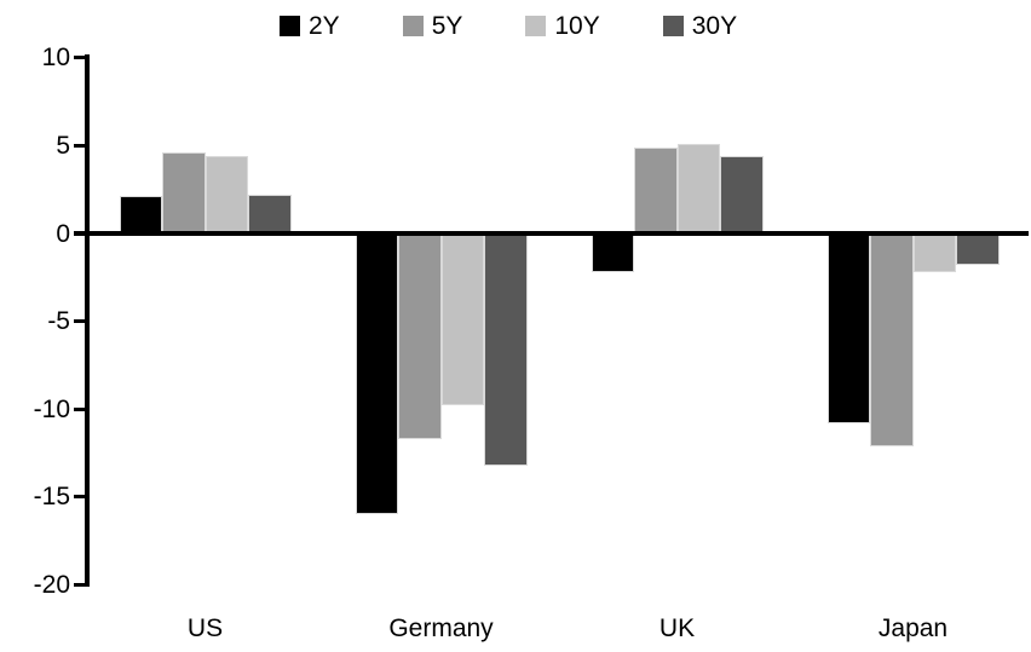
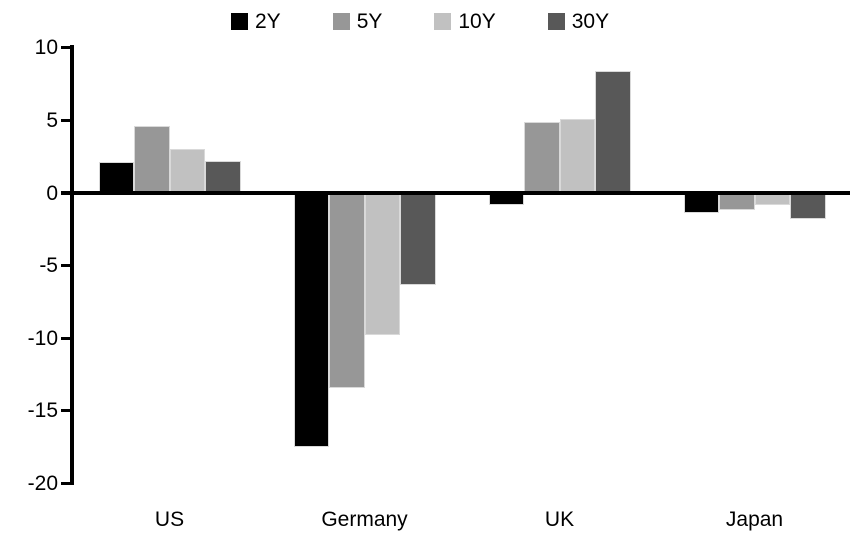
10Y/US: 4.4 -> 3.0
2Y/Germany: -16.0 -> -17.5
5Y/Germany: -11.7 -> -13.4
30Y/Germany: -13.2 -> -6.3
2Y/UK: -2.2 -> -0.8
30Y/UK: 4.4 -> 8.4
2Y/Japan: -10.8 -> -1.4
5Y/Japan: -12.1 -> -1.2
10Y/Japan: -2.2 -> -0.8
